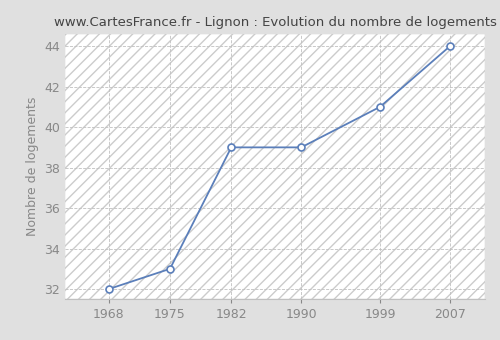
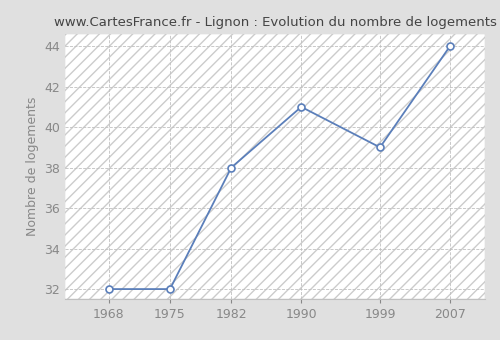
1975: 33 -> 32
1982: 39 -> 38
1990: 39 -> 41
1999: 41 -> 39
